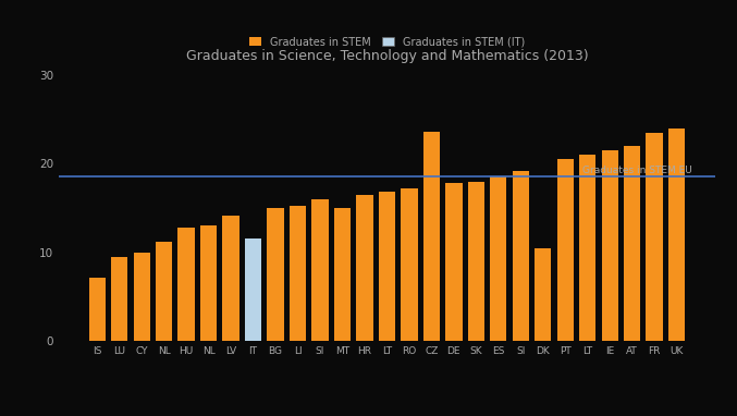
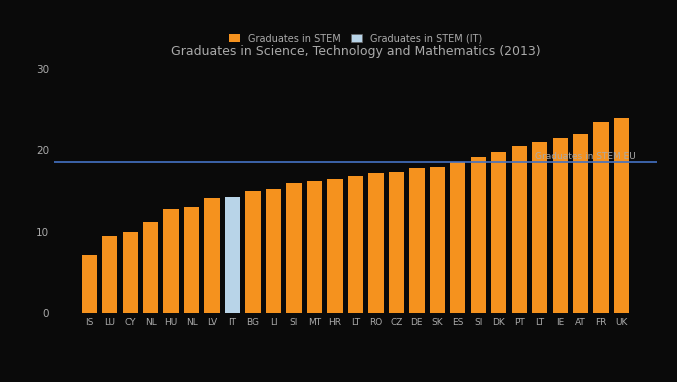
IT: 11.6 -> 14.3
MT: 15.0 -> 16.2
CZ: 23.6 -> 17.3
DK: 10.4 -> 19.8
